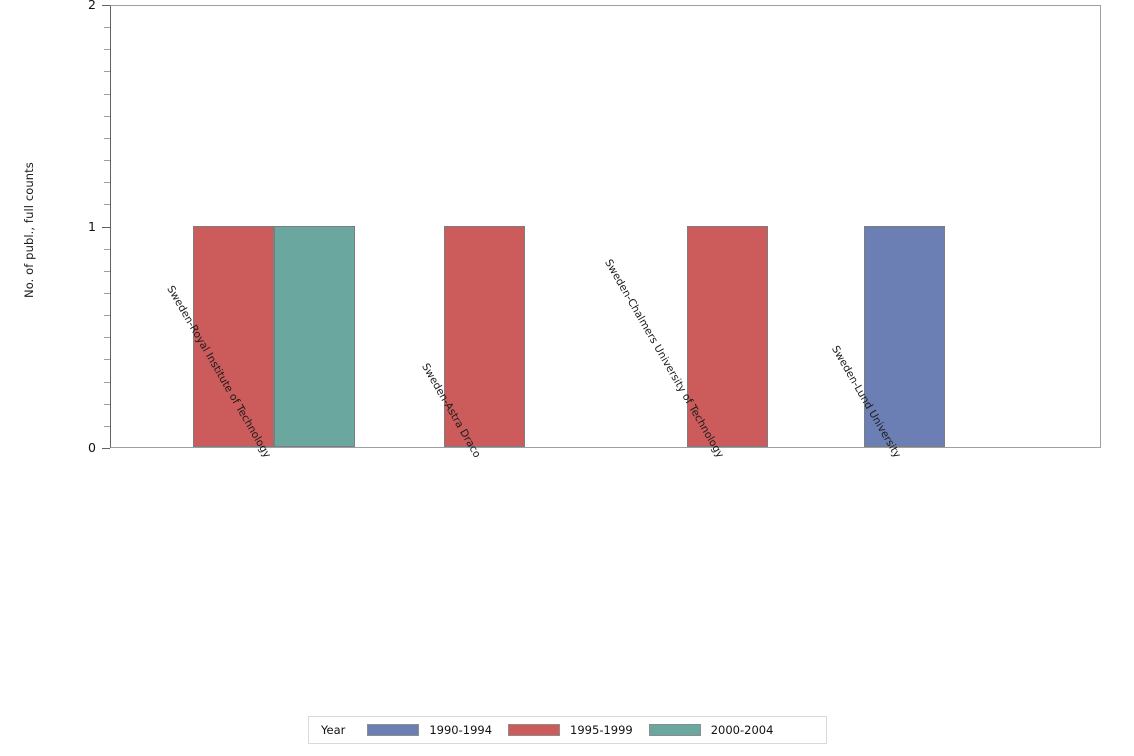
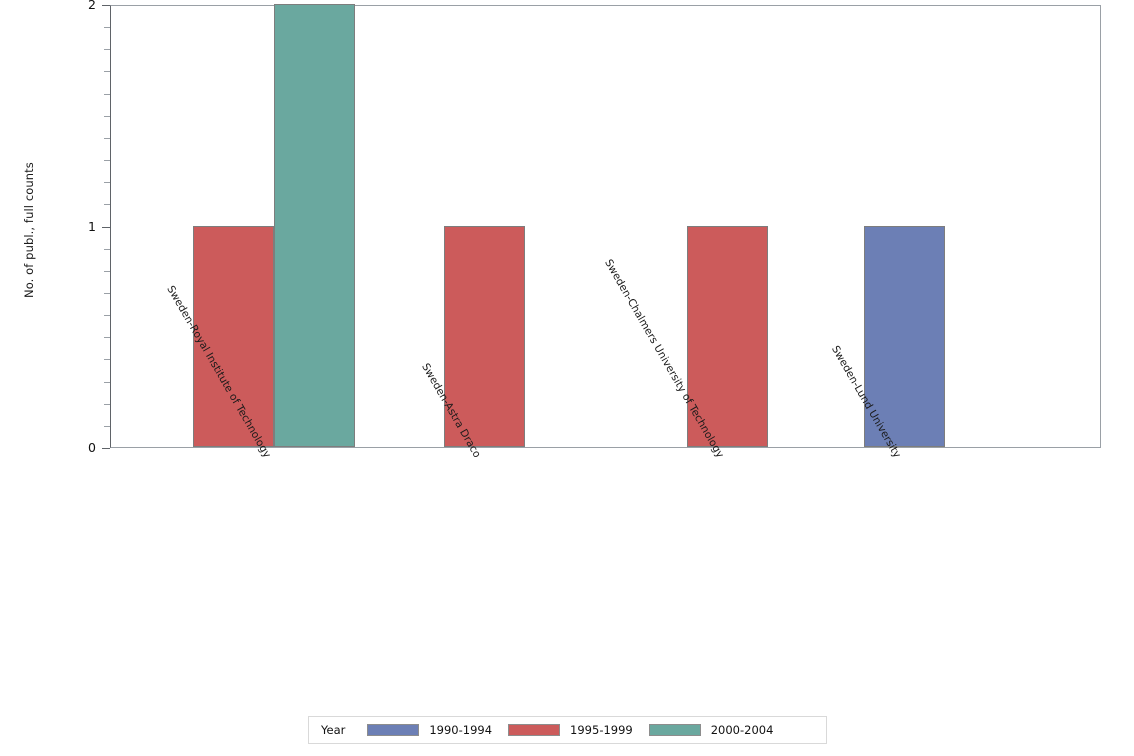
2000-2004/Sweden-Royal Institute of Technology: 1 -> 2
